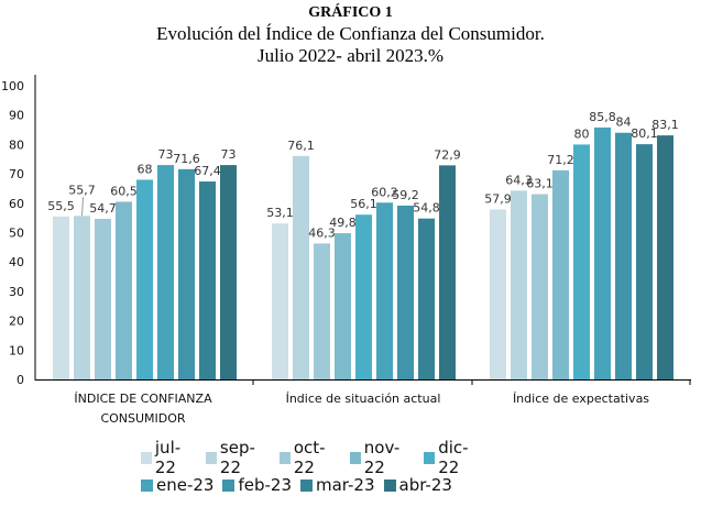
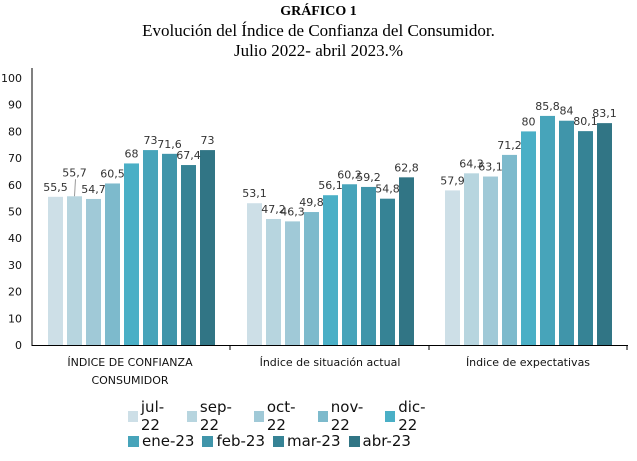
sep-22/Índice de situación actual: 76,1 -> 47,2
abr-23/Índice de situación actual: 72,9 -> 62,8
